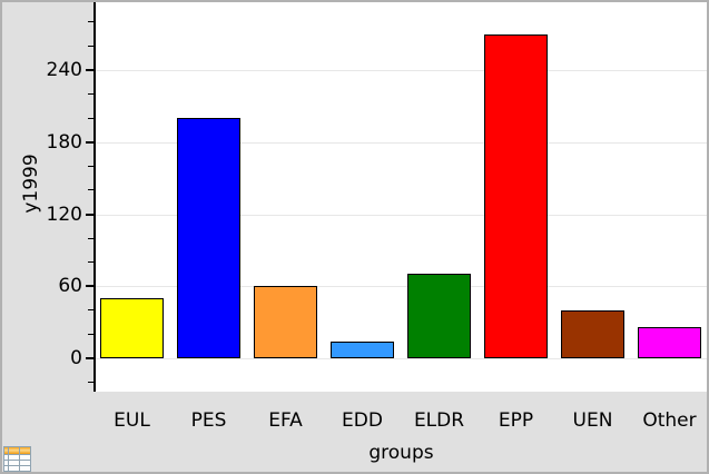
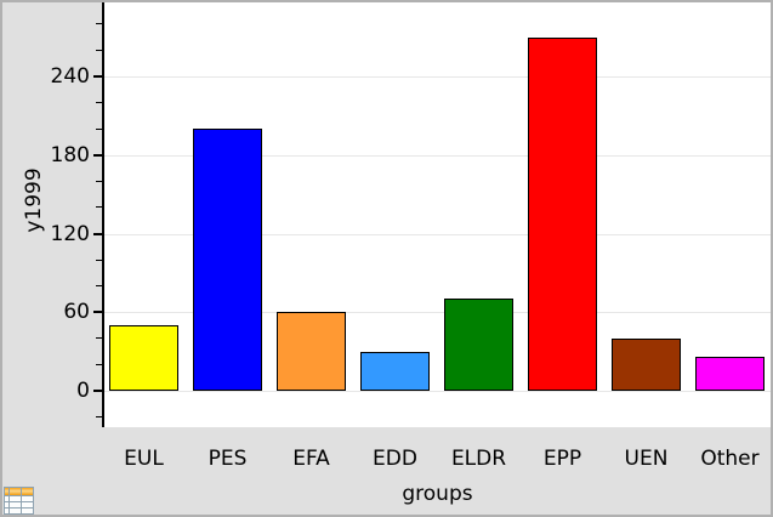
EDD: 14 -> 30
